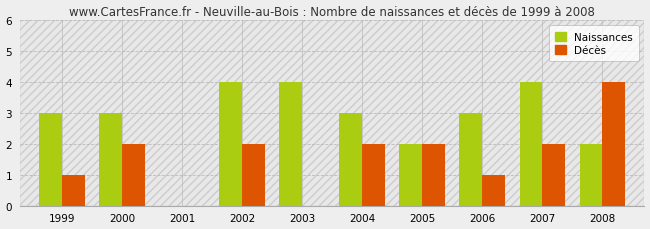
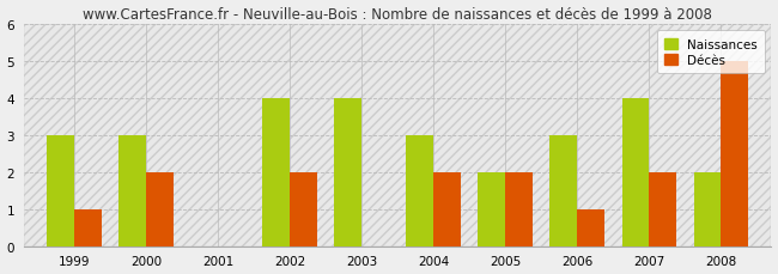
Décès/2008: 4 -> 5
